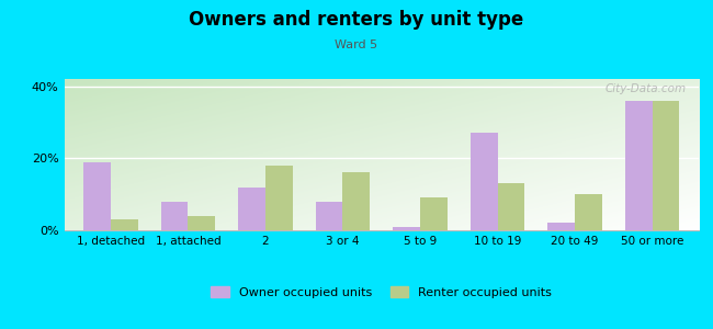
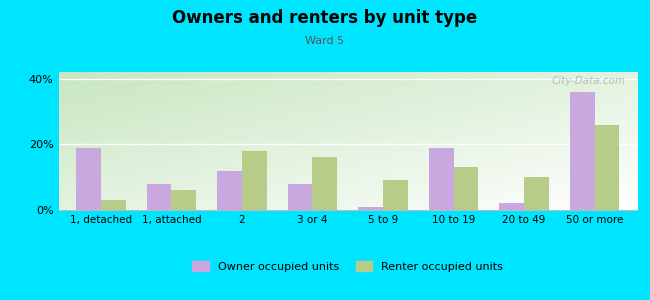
Renter occupied units/1, attached: 4% -> 6%
Owner occupied units/10 to 19: 27% -> 19%
Renter occupied units/50 or more: 36% -> 26%
